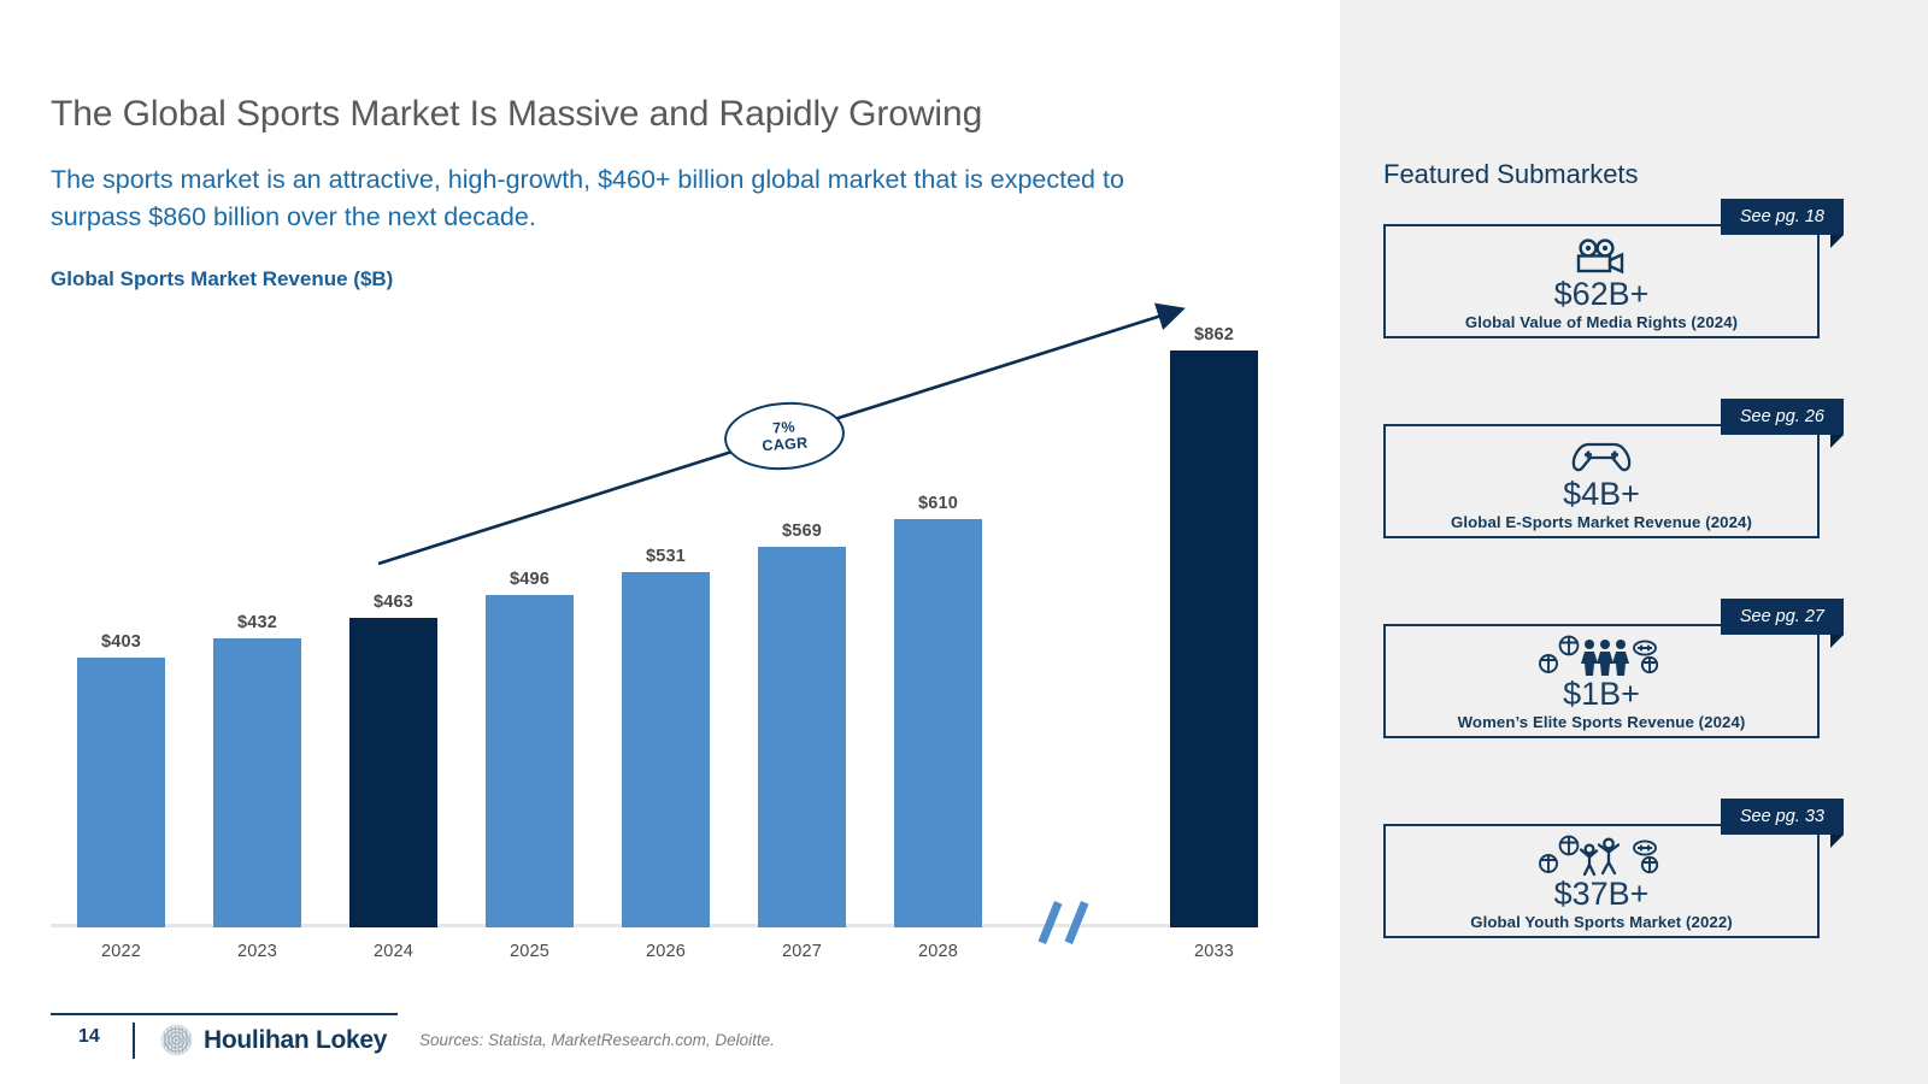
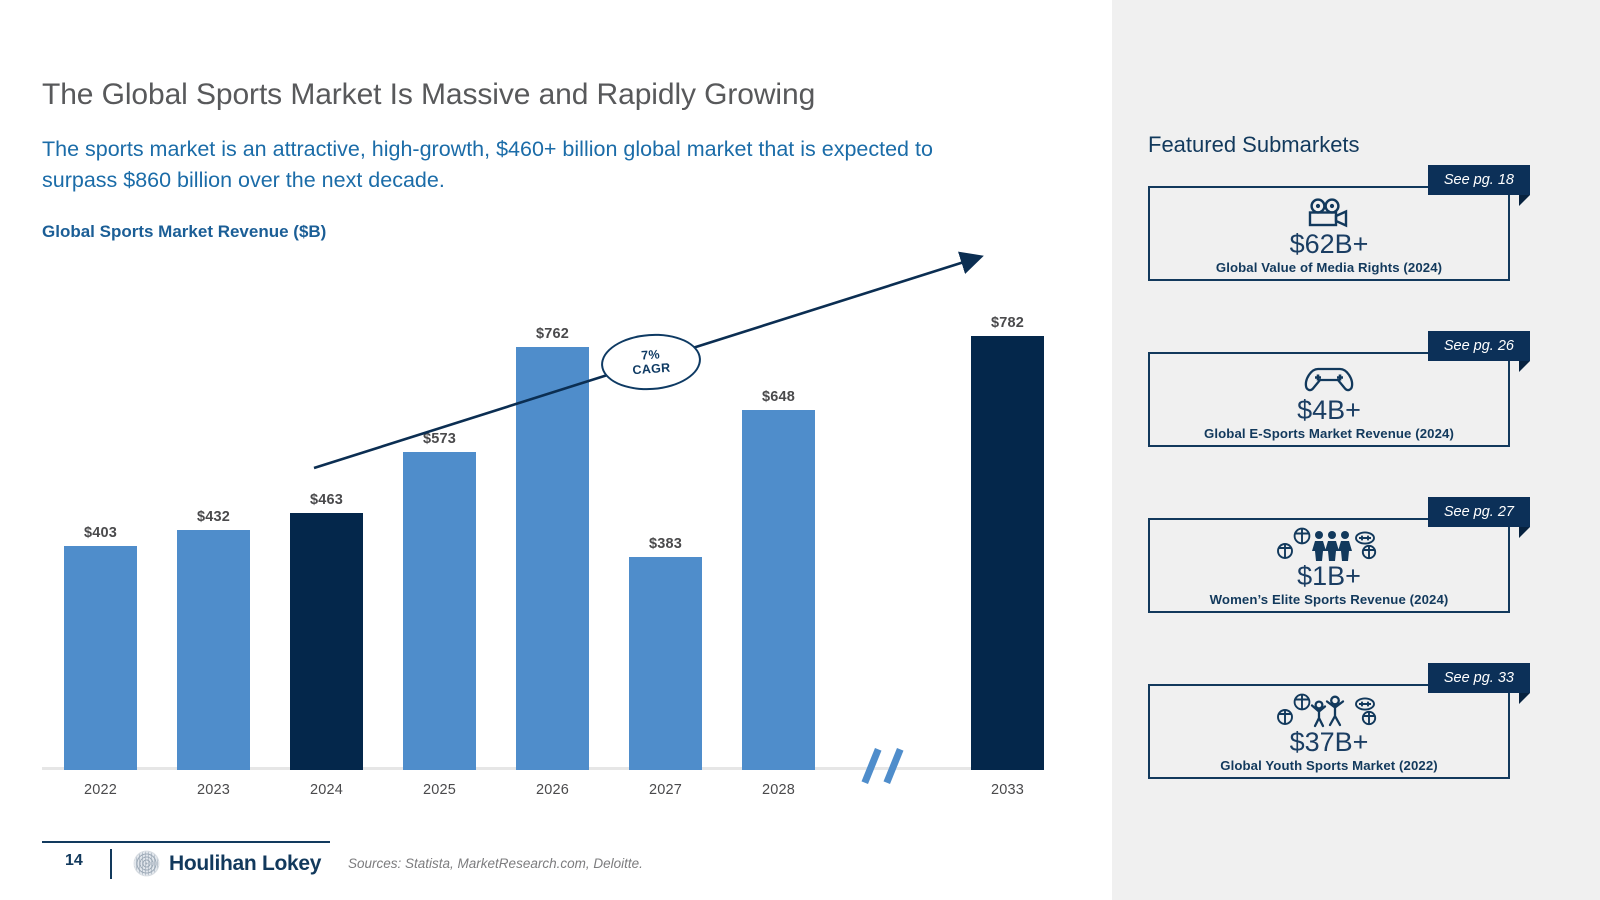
2025: $496 -> $573
2026: $531 -> $762
2027: $569 -> $383
2028: $610 -> $648
2033: $862 -> $782
